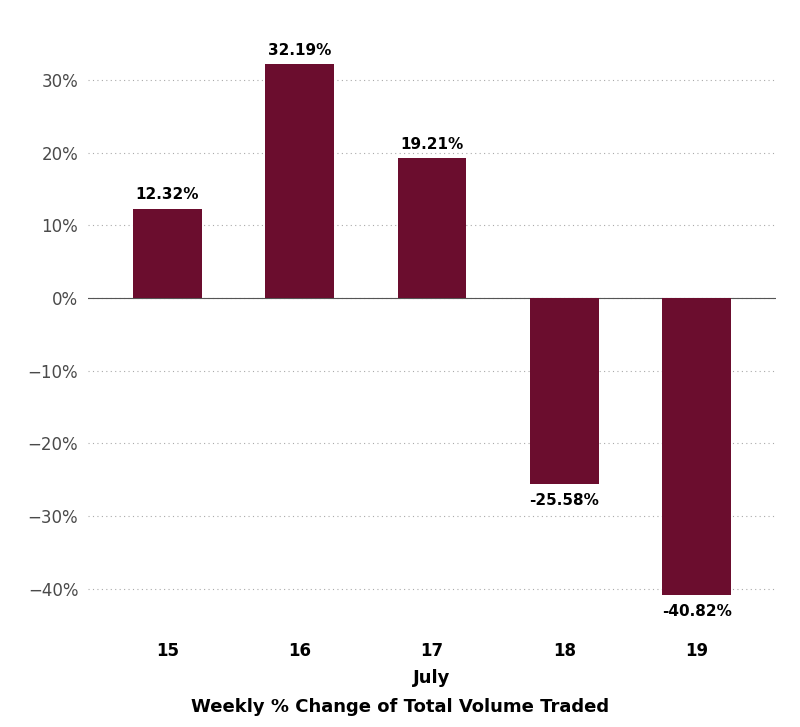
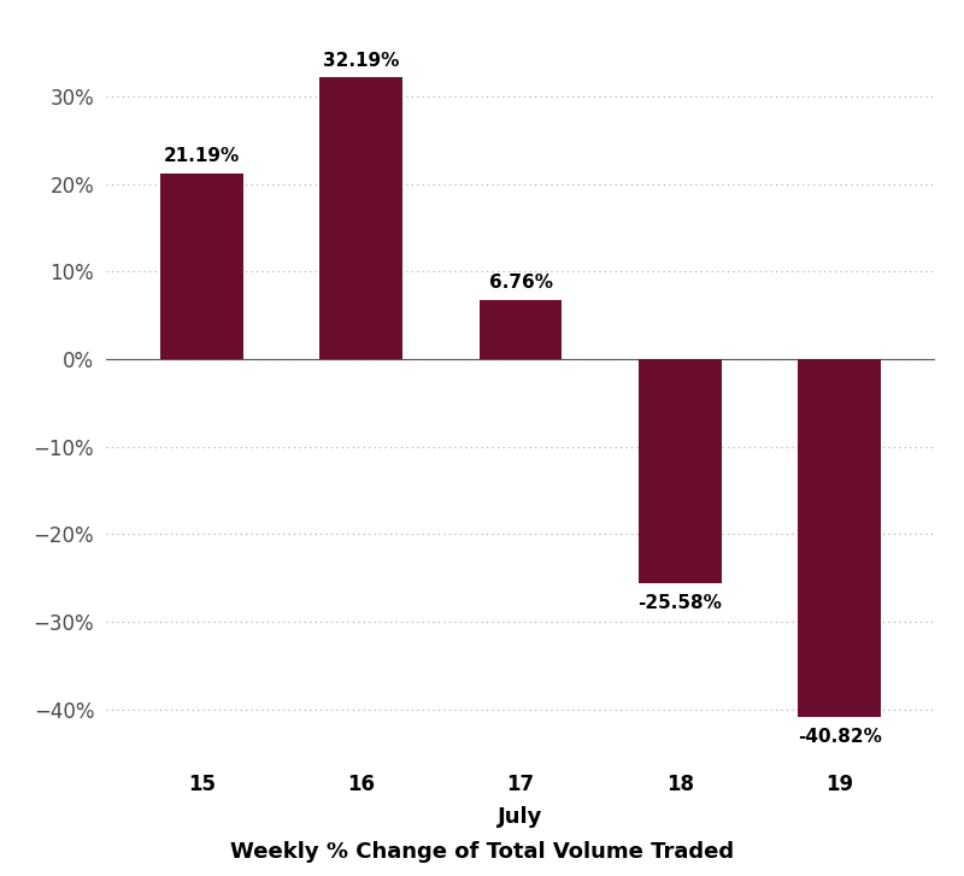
15: 12.32% -> 21.19%
17: 19.21% -> 6.76%
